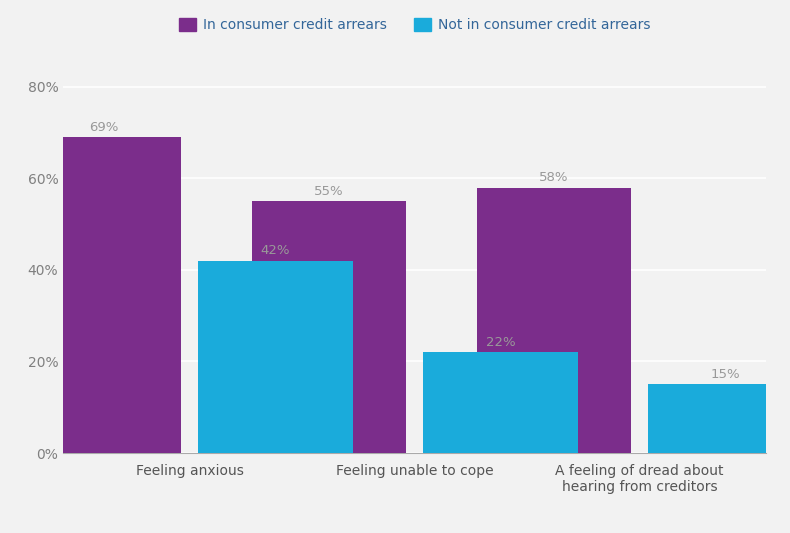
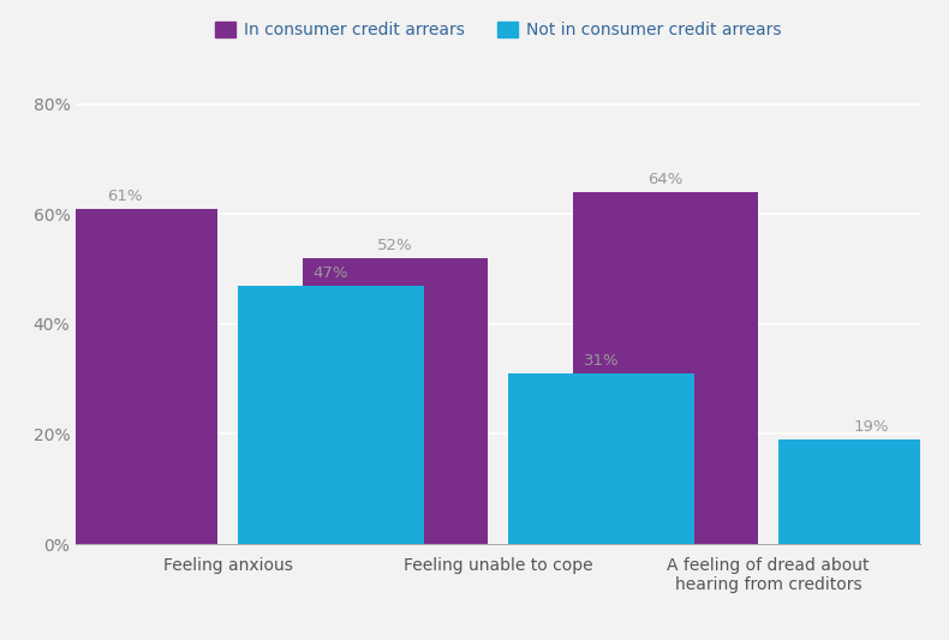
In consumer credit arrears/Feeling anxious: 69% -> 61%
Not in consumer credit arrears/Feeling anxious: 42% -> 47%
In consumer credit arrears/Feeling unable to cope: 55% -> 52%
Not in consumer credit arrears/Feeling unable to cope: 22% -> 31%
In consumer credit arrears/A feeling of dread about hearing from creditors: 58% -> 64%
Not in consumer credit arrears/A feeling of dread about hearing from creditors: 15% -> 19%
